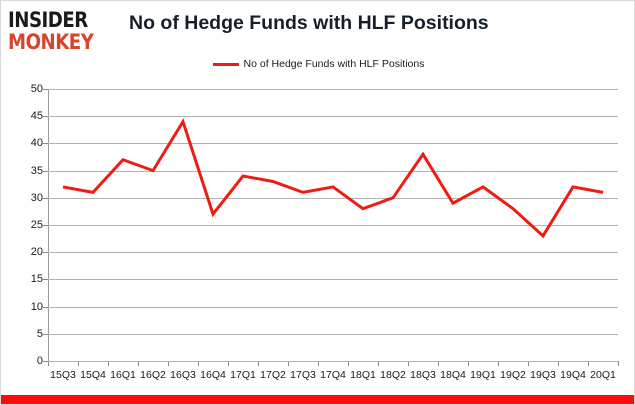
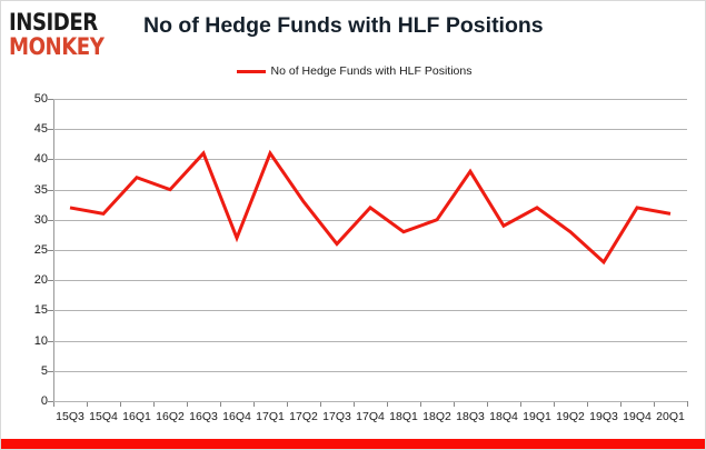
16Q3: 44 -> 41
17Q1: 34 -> 41
17Q3: 31 -> 26
